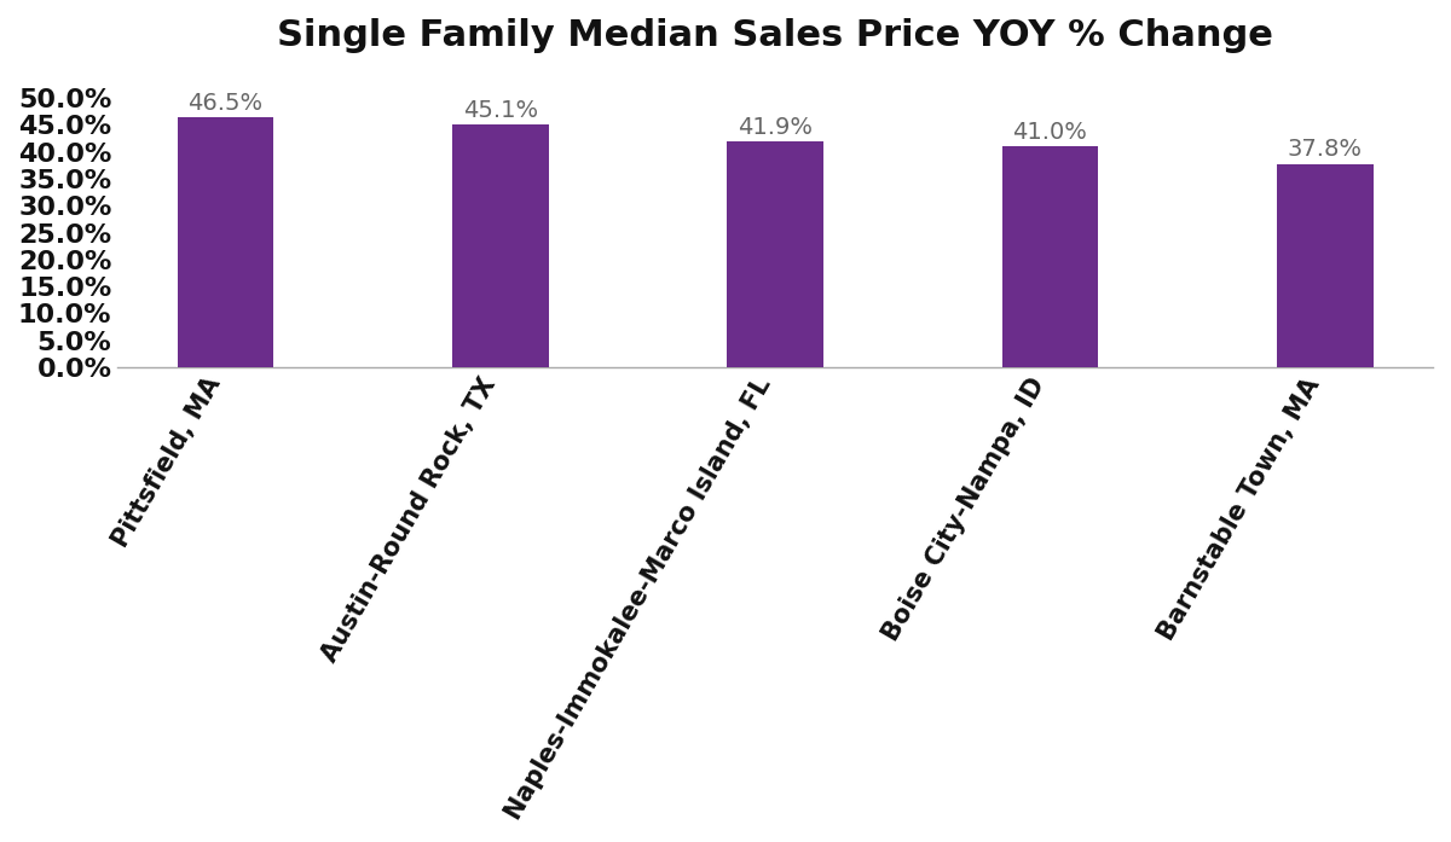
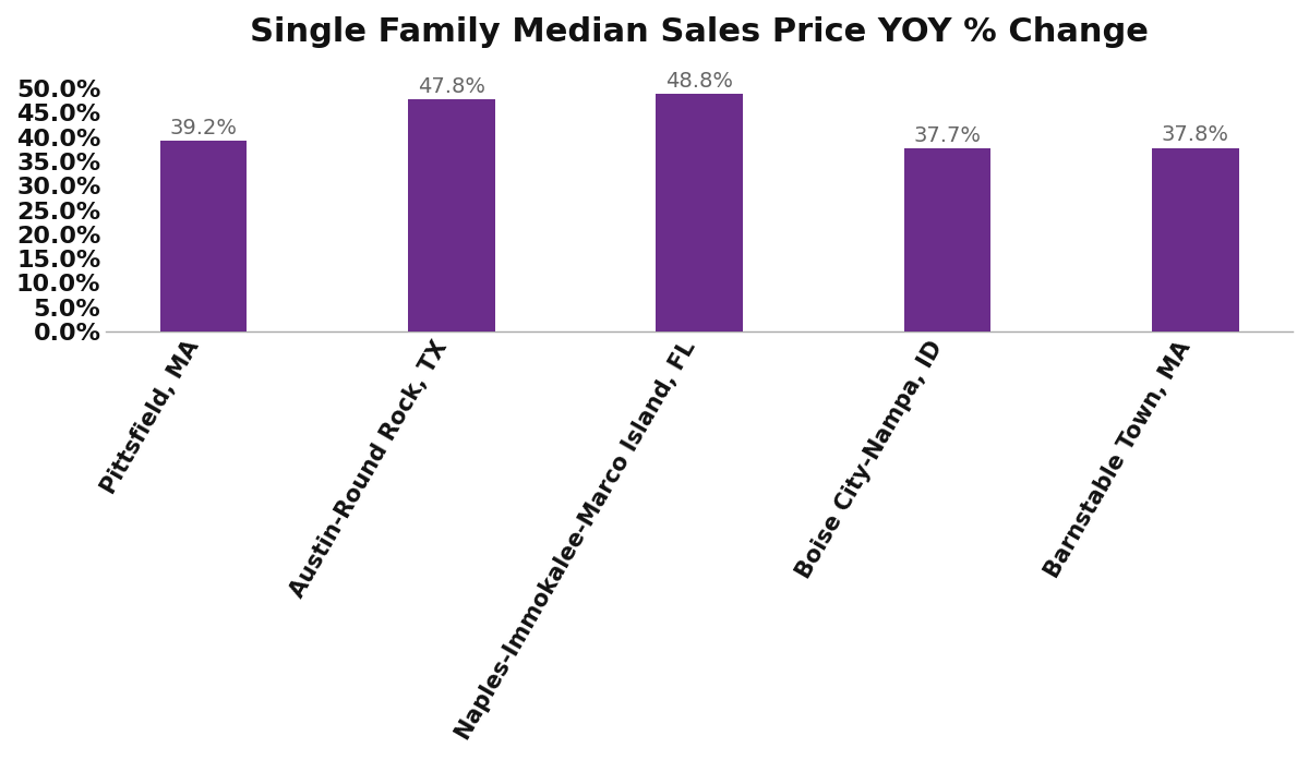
Pittsfield, MA: 46.5% -> 39.2%
Austin-Round Rock, TX: 45.1% -> 47.8%
Naples-Immokalee-Marco Island, FL: 41.9% -> 48.8%
Boise City-Nampa, ID: 41.0% -> 37.7%
